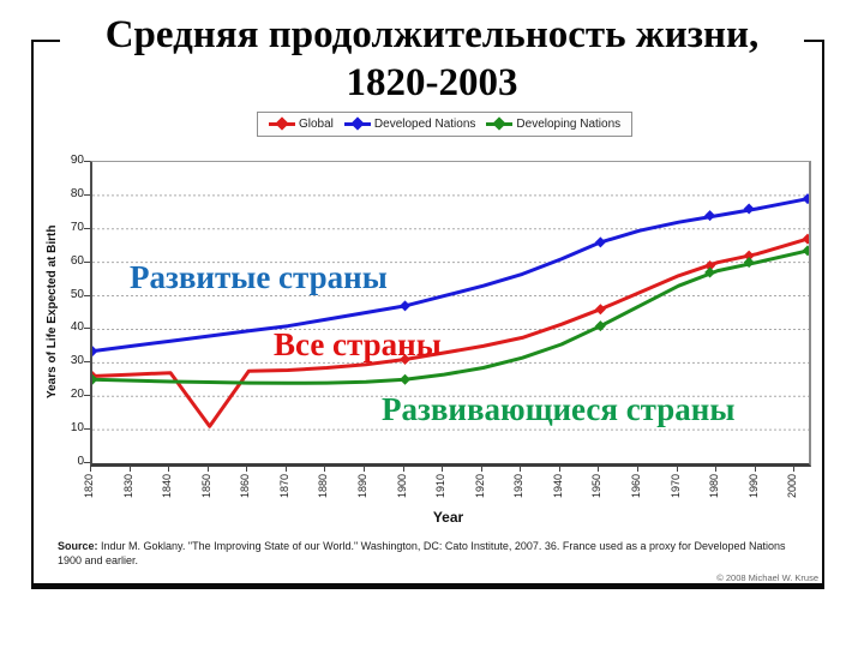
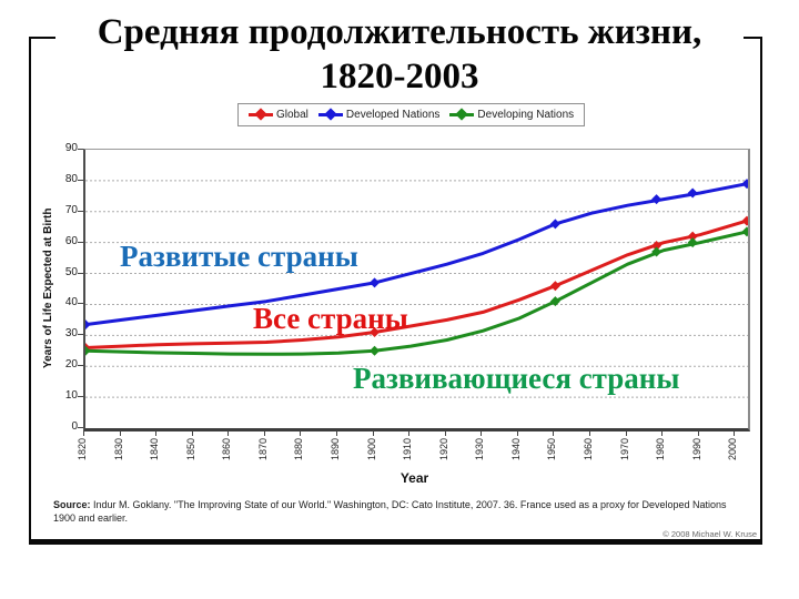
Global/1850: 11 -> 27
